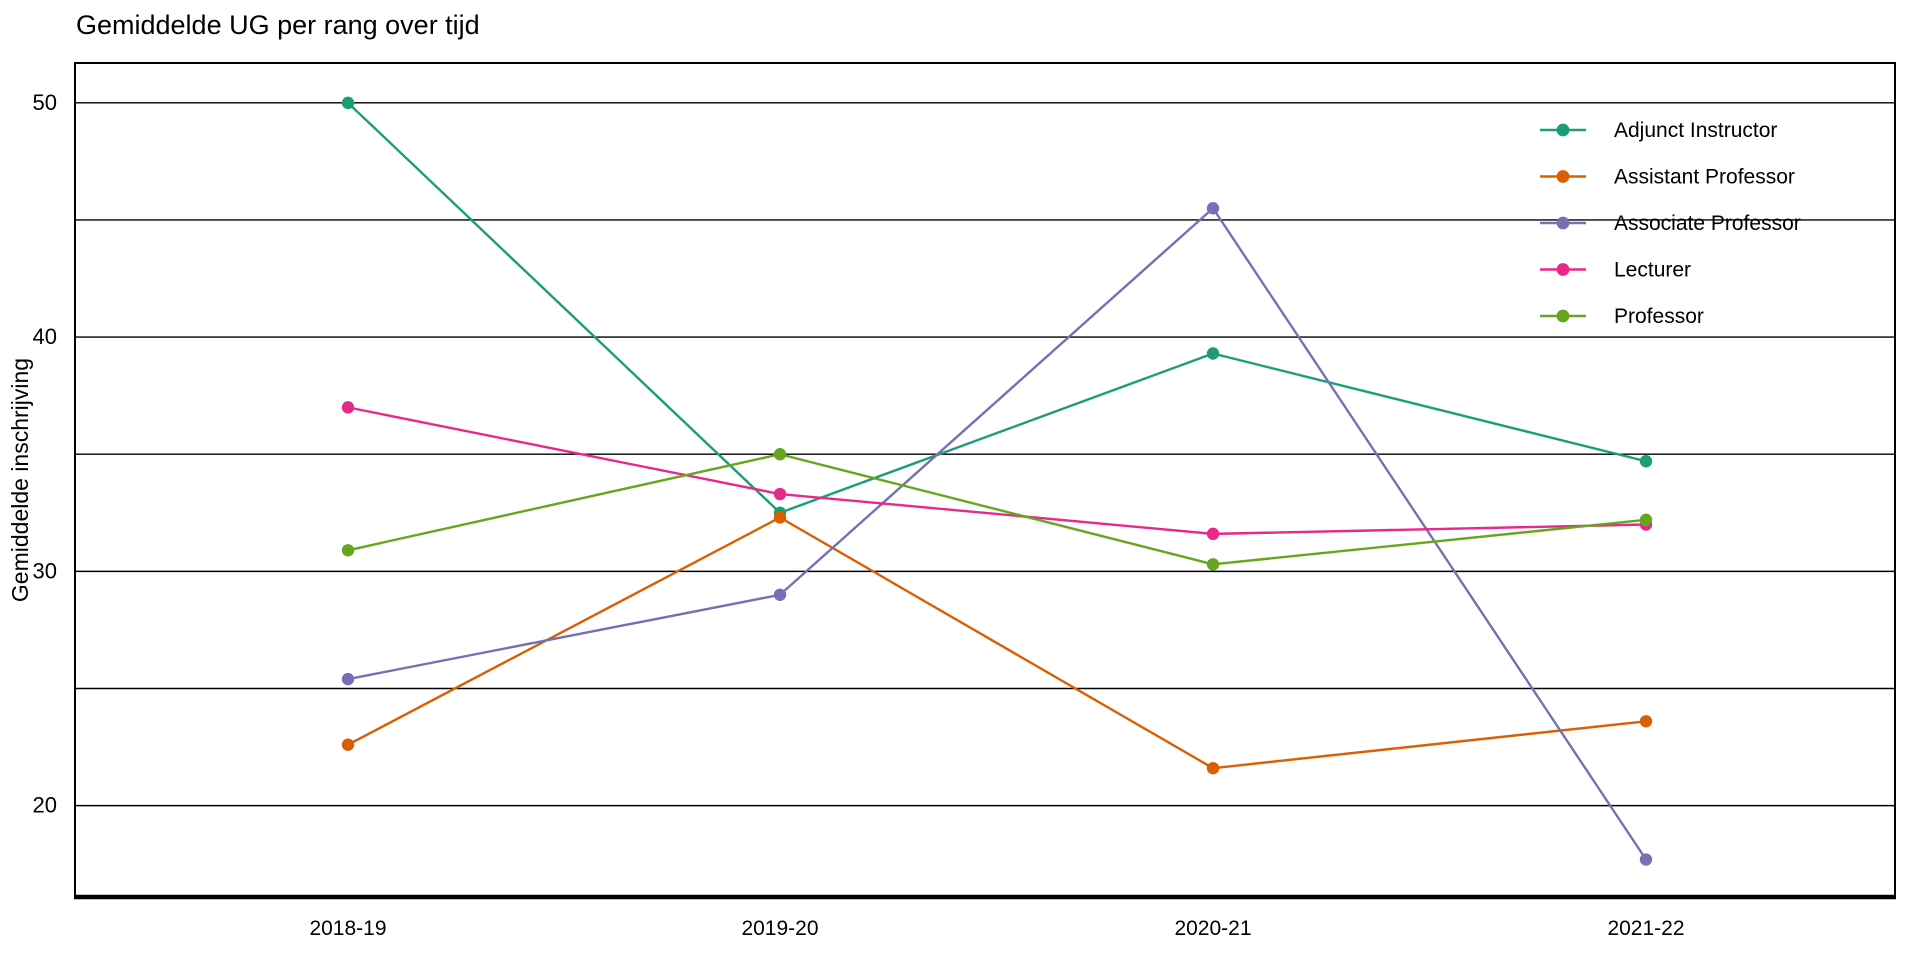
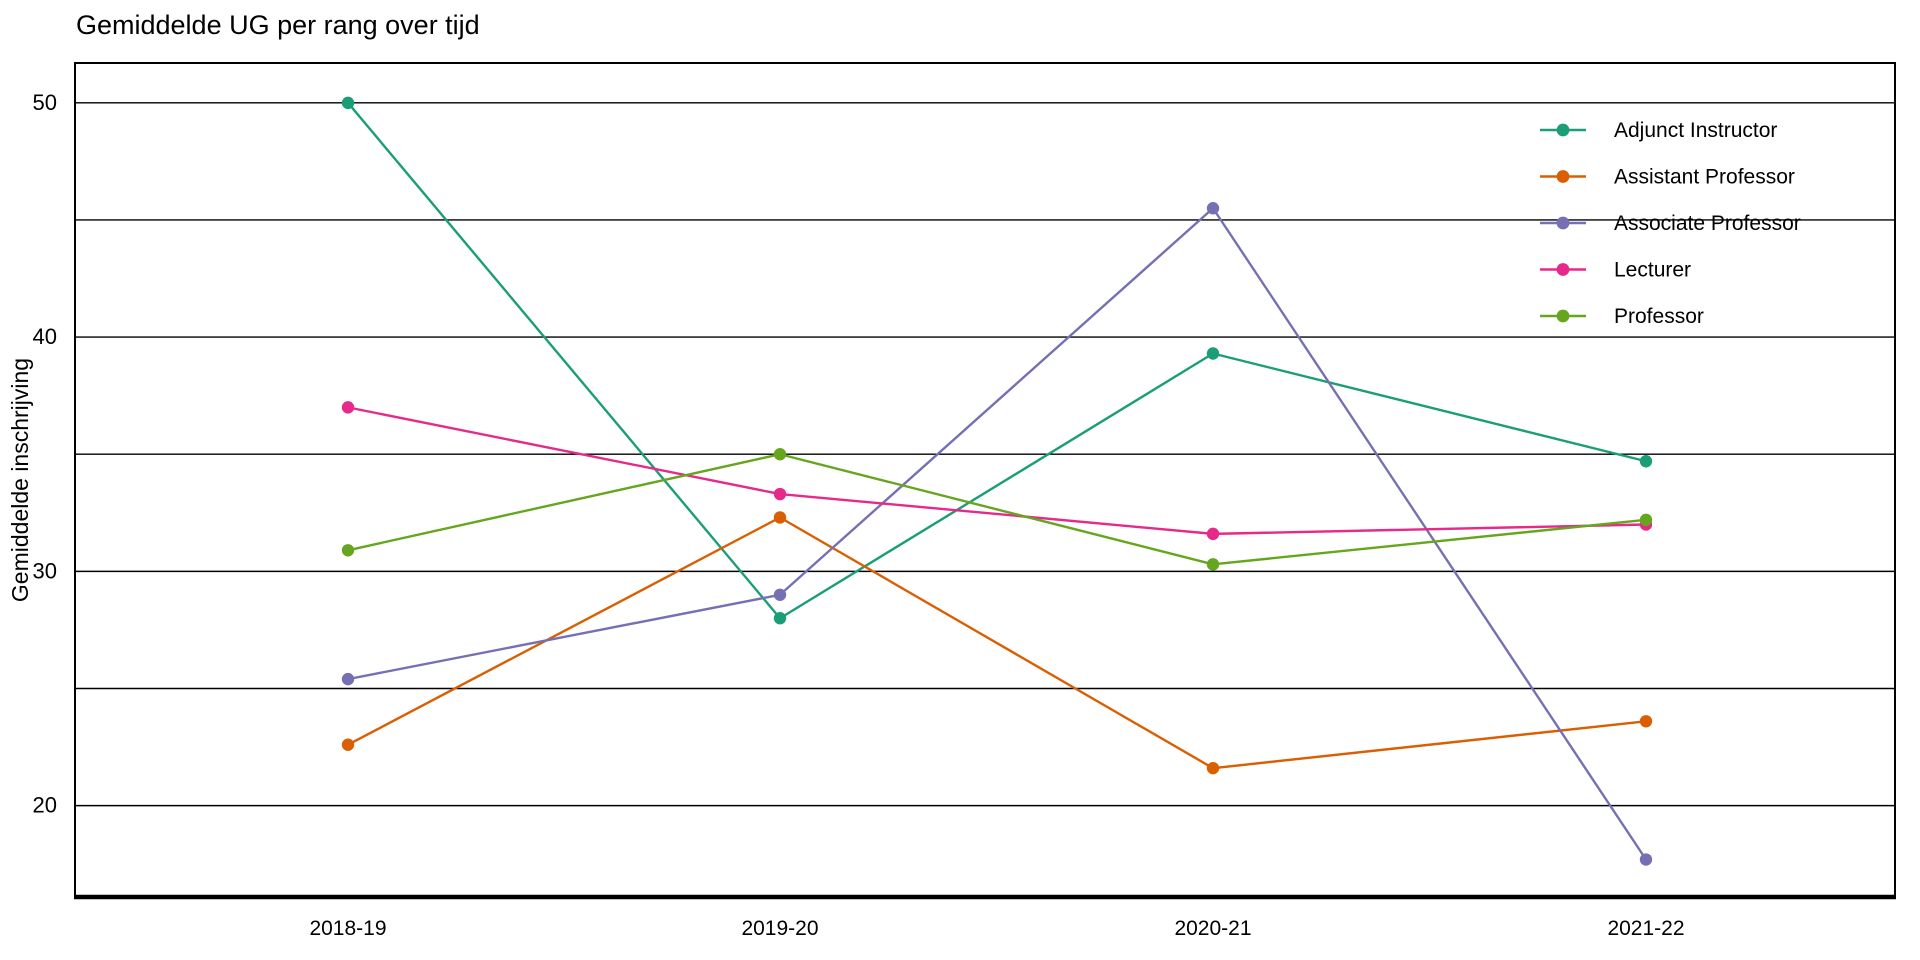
Adjunct Instructor/2019-20: 32.5 -> 28.0
